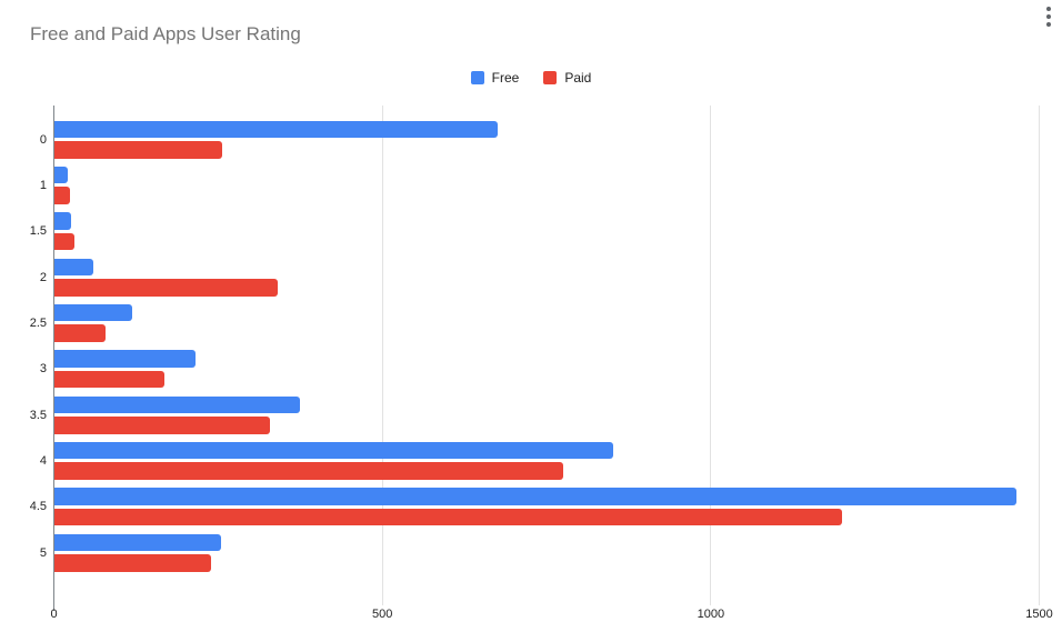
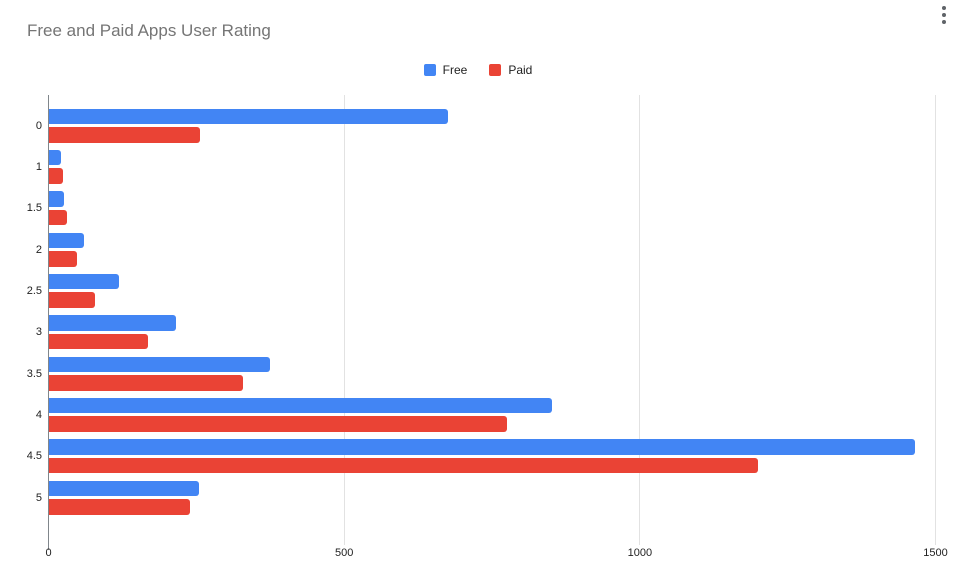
Paid/2: 340 -> 50
